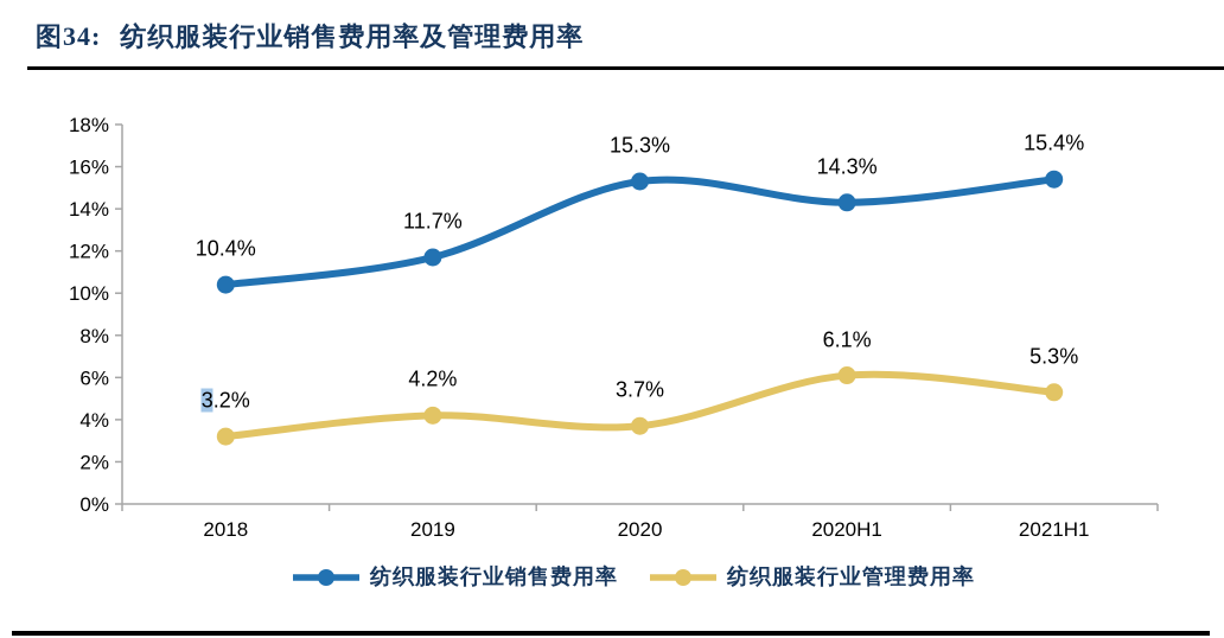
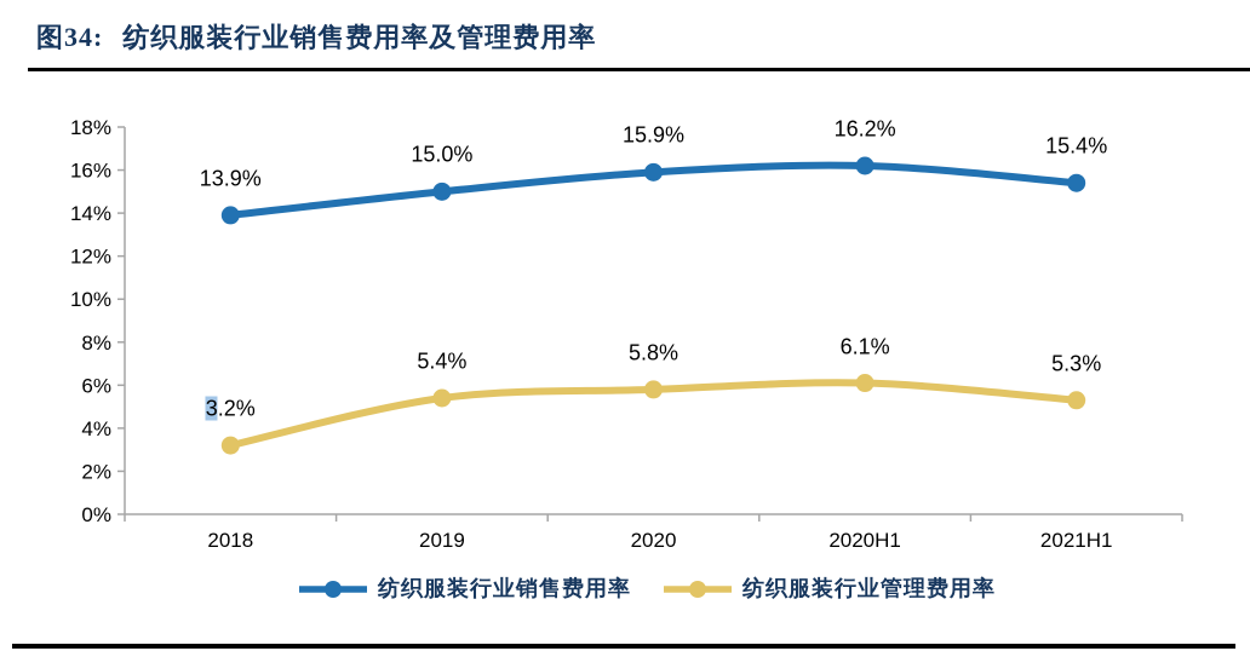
纺织服装行业销售费用率/2018: 10.4% -> 13.9%
纺织服装行业销售费用率/2019: 11.7% -> 15.0%
纺织服装行业管理费用率/2019: 4.2% -> 5.4%
纺织服装行业销售费用率/2020: 15.3% -> 15.9%
纺织服装行业管理费用率/2020: 3.7% -> 5.8%
纺织服装行业销售费用率/2020H1: 14.3% -> 16.2%
